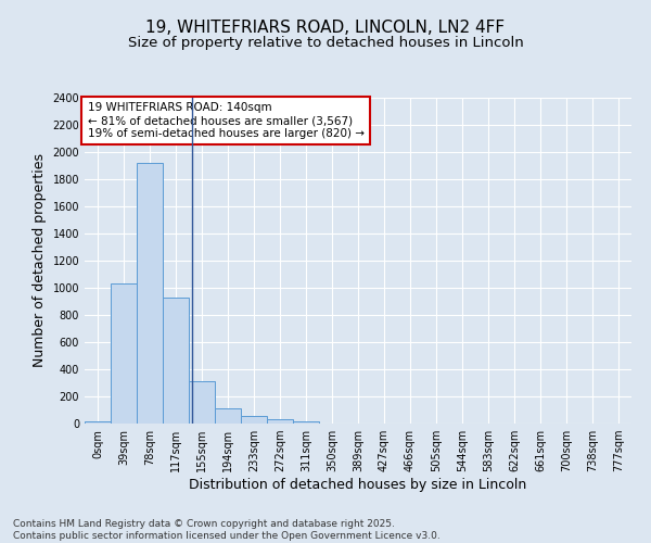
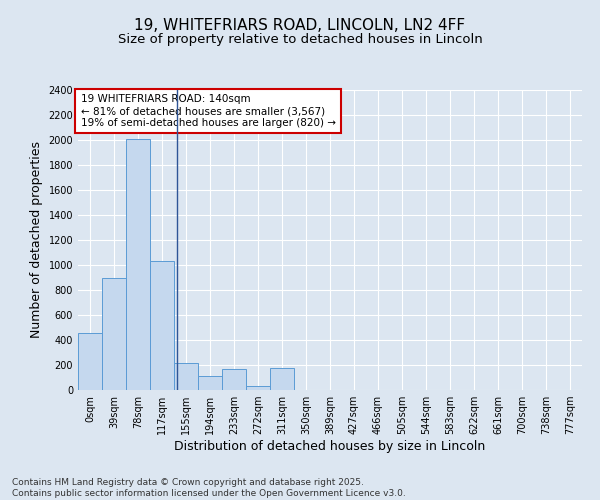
0sqm: 20 -> 460
39sqm: 1030 -> 900
78sqm: 1920 -> 2010
117sqm: 930 -> 1030
155sqm: 320 -> 220
233sqm: 60 -> 170
311sqm: 20 -> 180
